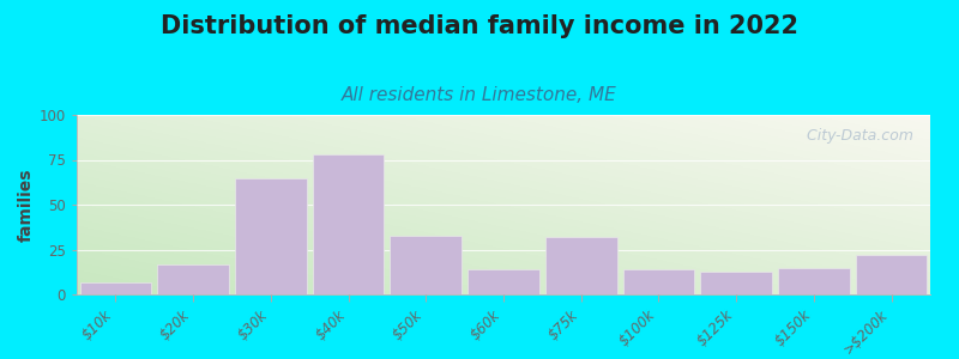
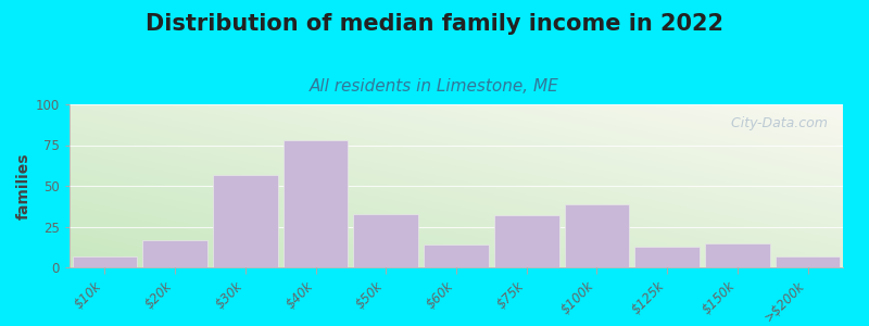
$30k: 65 -> 57
$100k: 14 -> 39
>$200k: 22 -> 7
